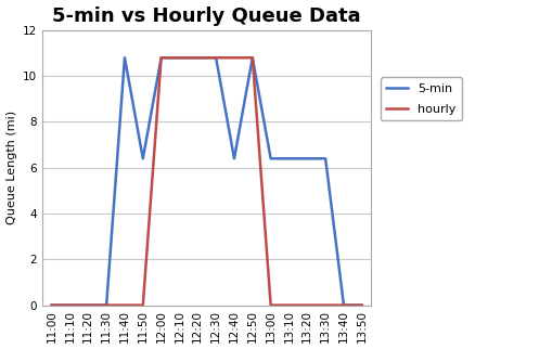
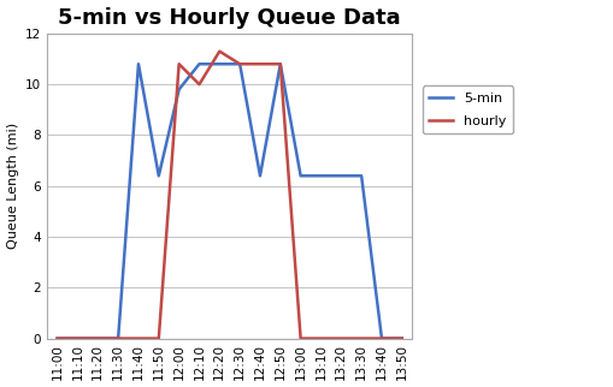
5-min/12:00: 10.8 -> 9.8
hourly/12:10: 10.8 -> 10.0
hourly/12:20: 10.8 -> 11.3
